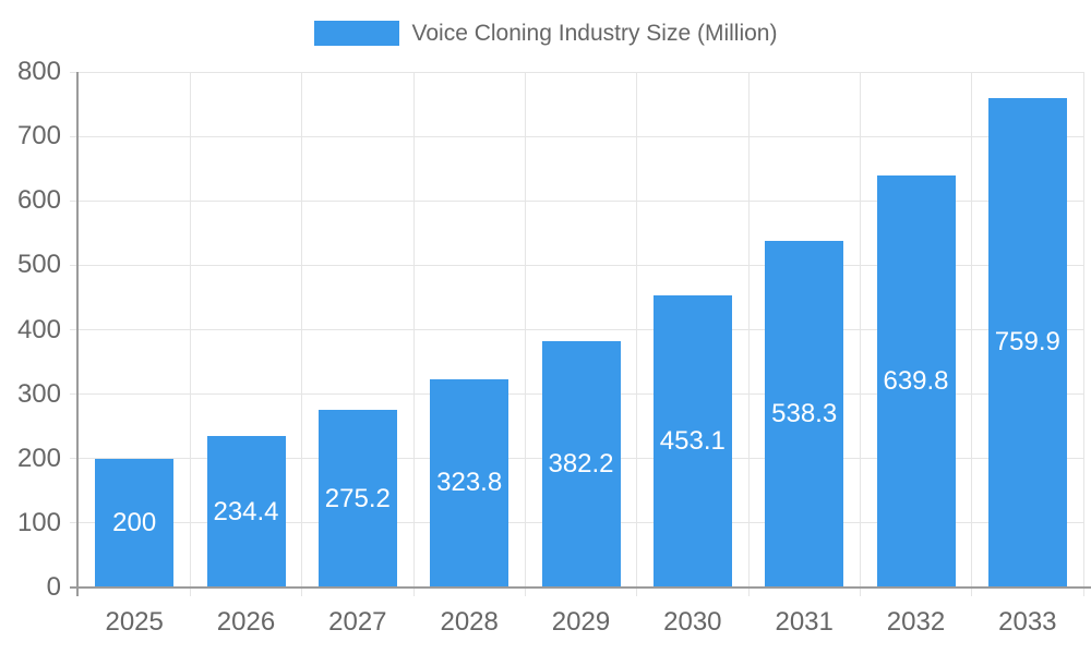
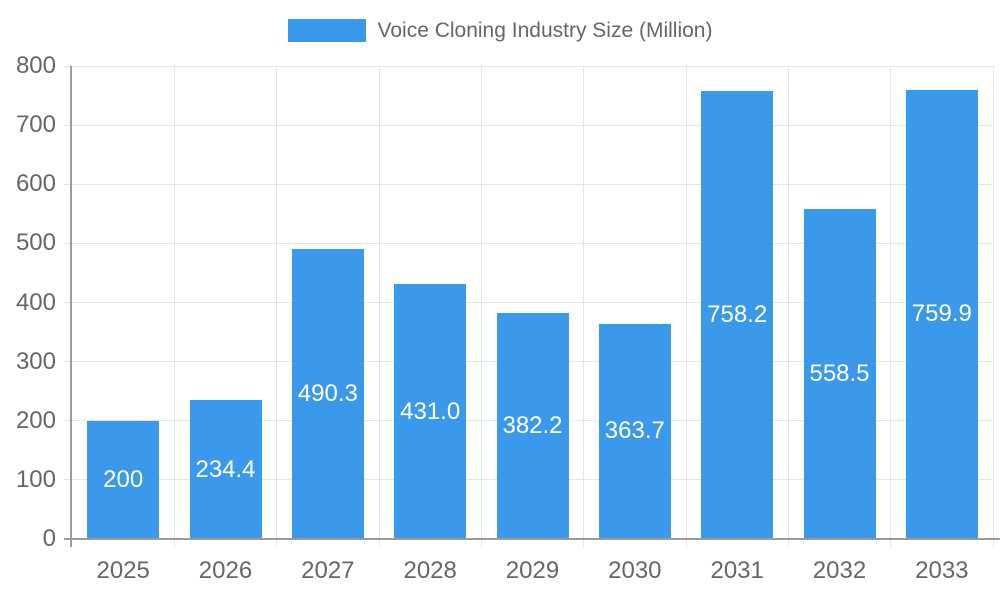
2027: 275.2 -> 490.3
2028: 323.8 -> 431.0
2030: 453.1 -> 363.7
2031: 538.3 -> 758.2
2032: 639.8 -> 558.5
